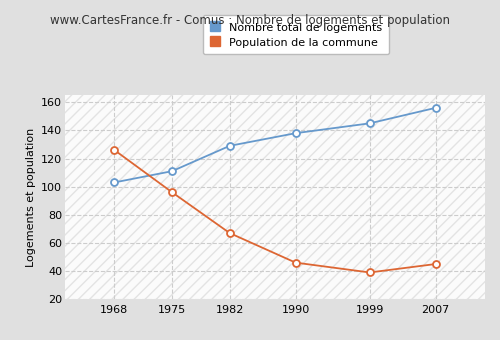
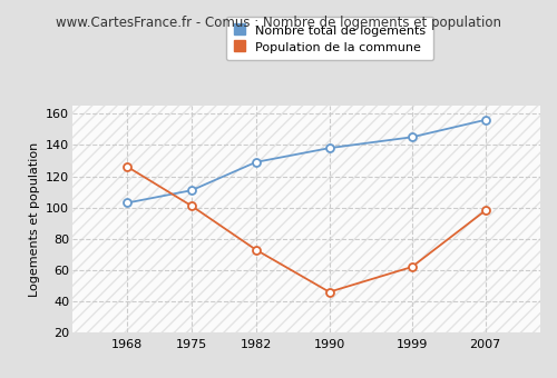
Population de la commune/1975: 96 -> 101
Population de la commune/1982: 67 -> 73
Population de la commune/1999: 39 -> 62
Population de la commune/2007: 45 -> 98
